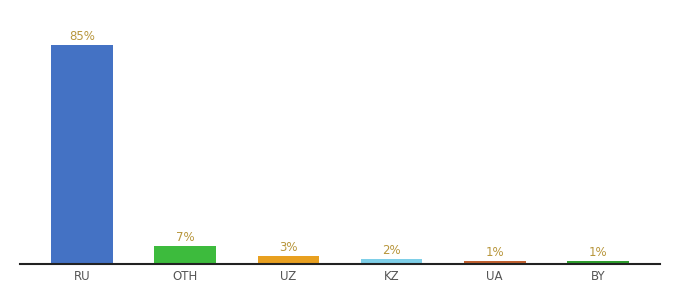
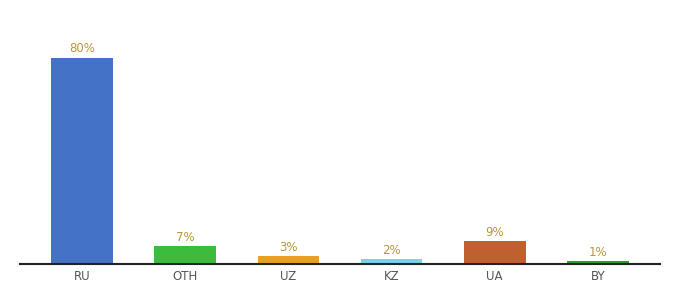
RU: 85% -> 80%
UA: 1% -> 9%
